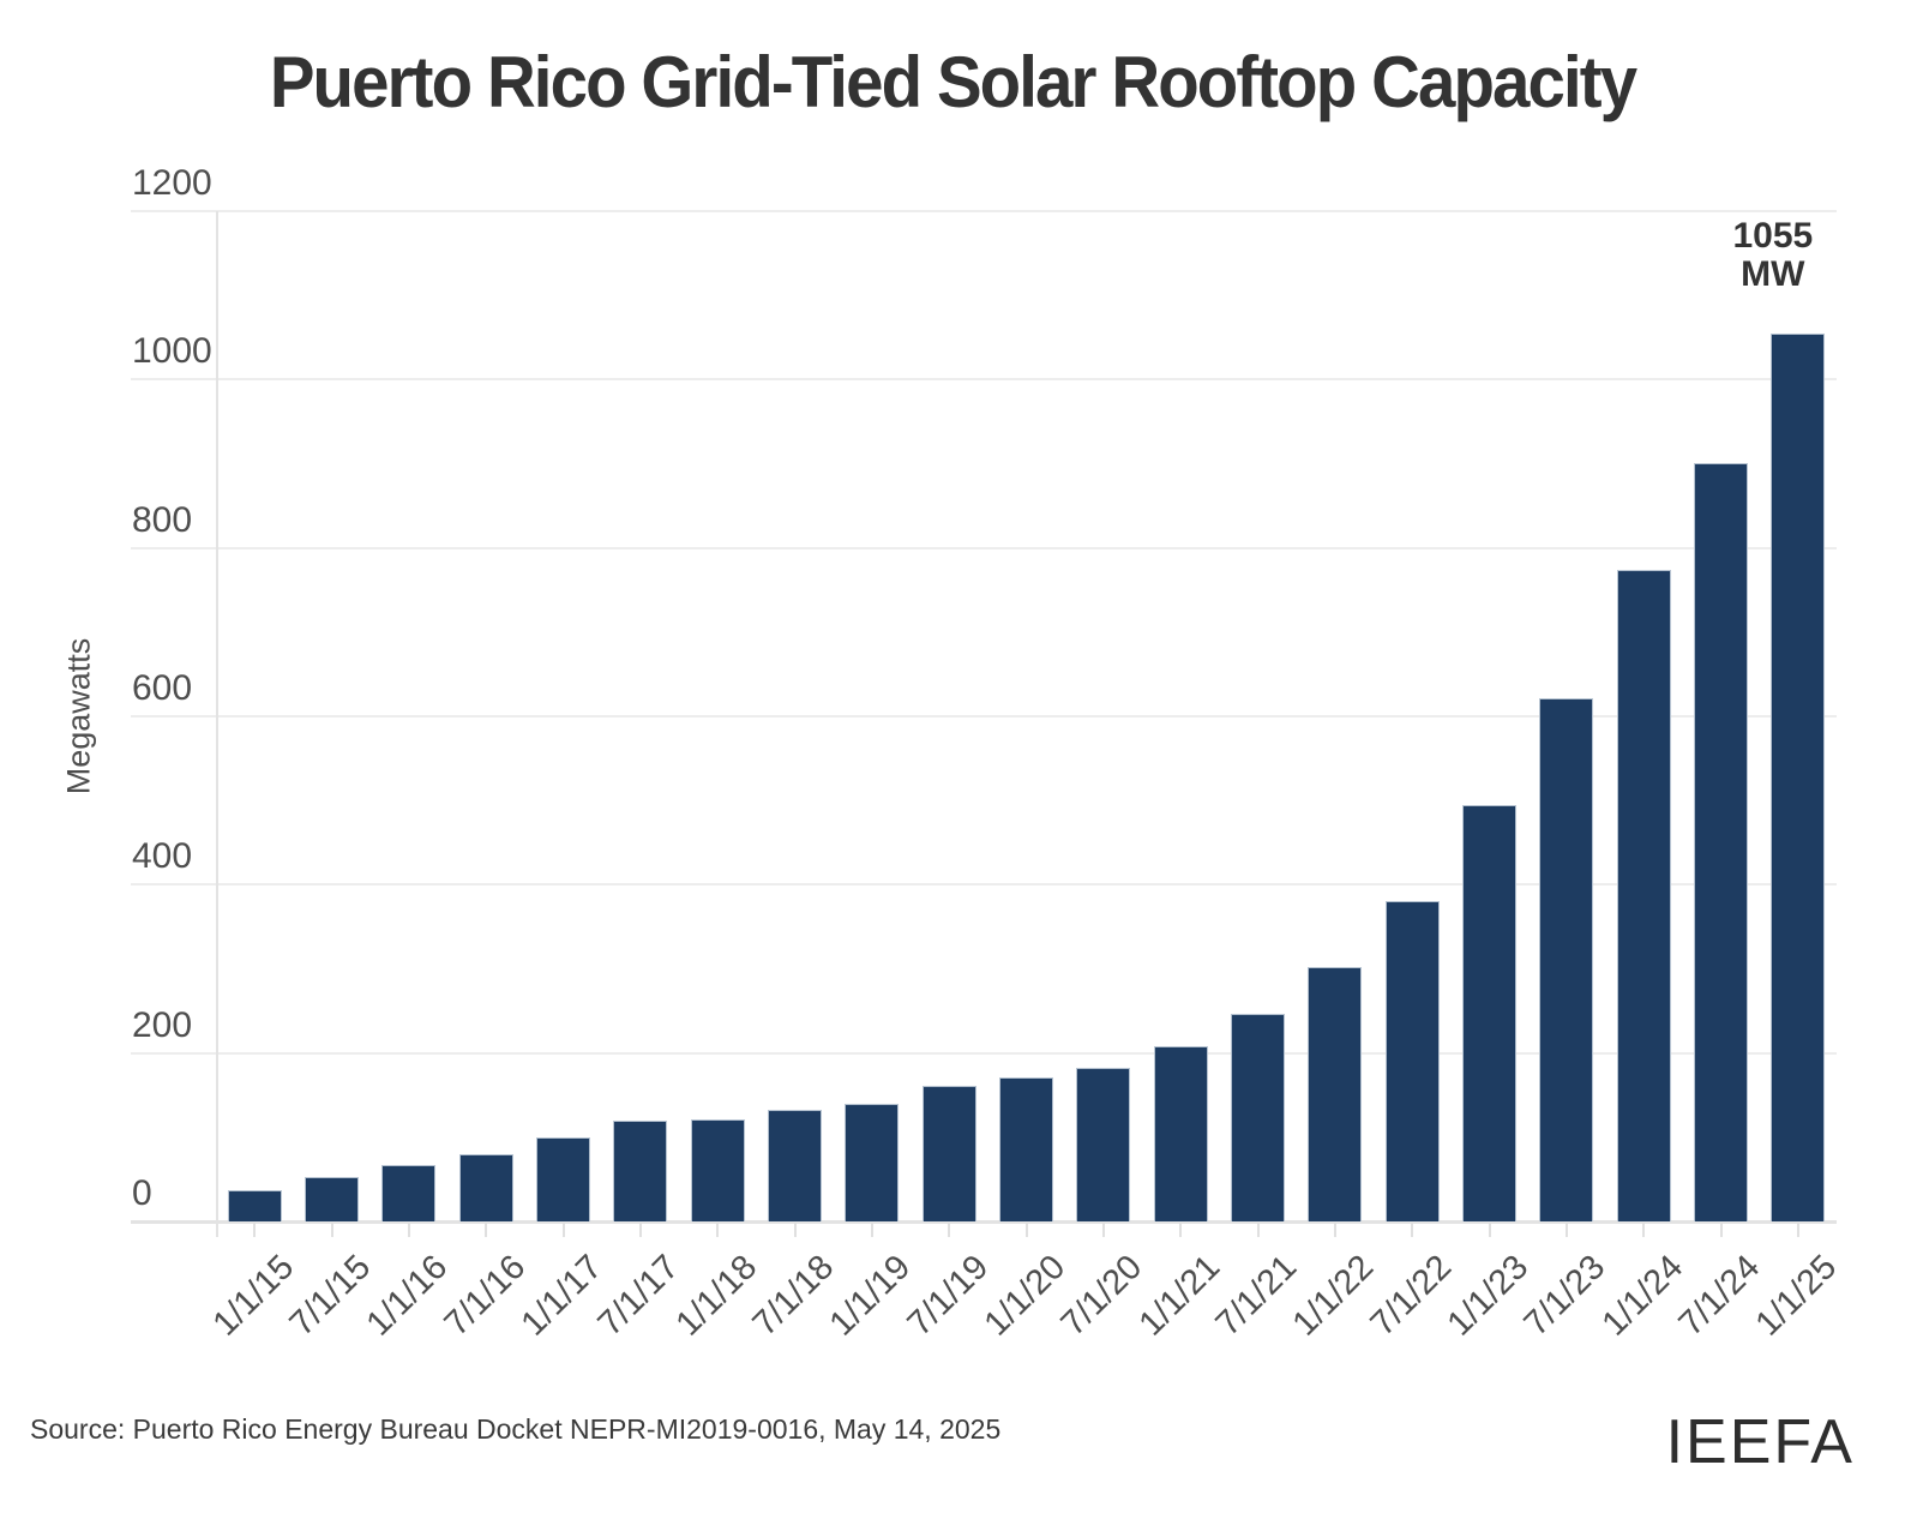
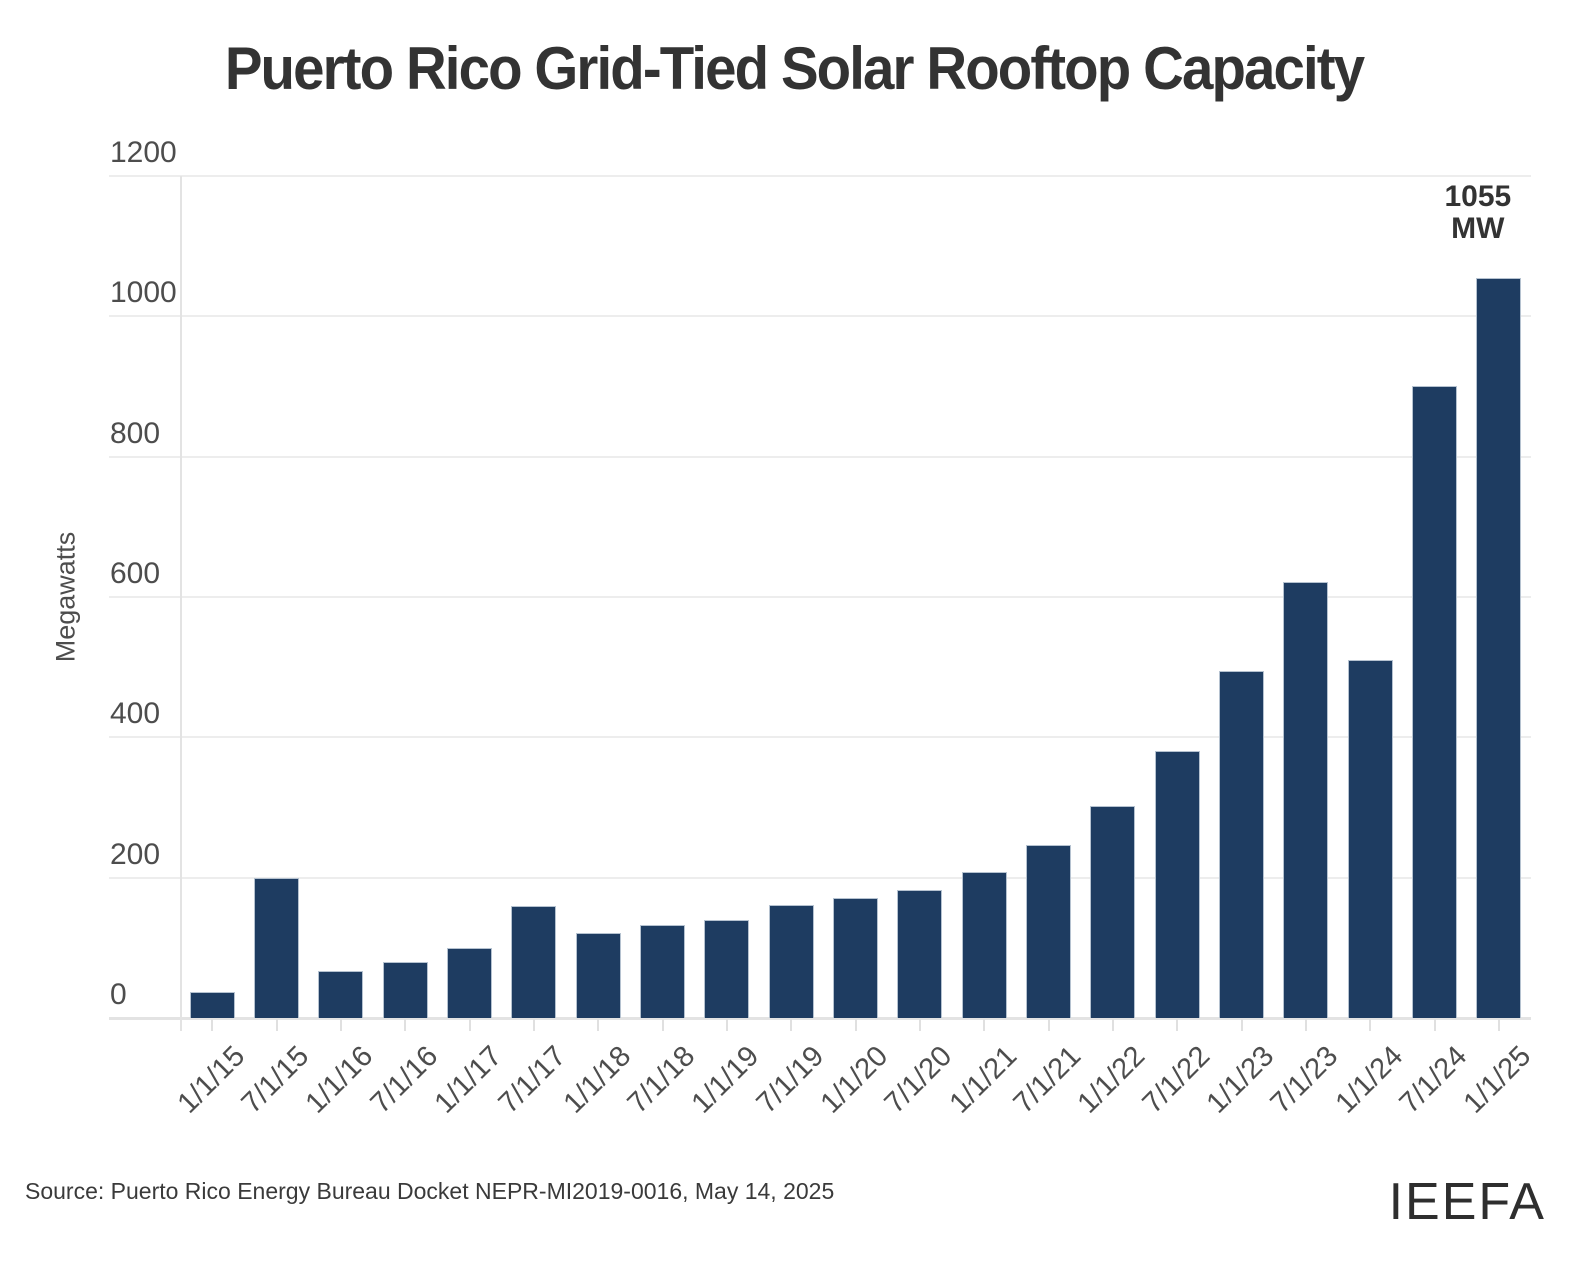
7/1/15: 50 -> 200
7/1/17: 120 -> 160
1/1/24: 770 -> 510
